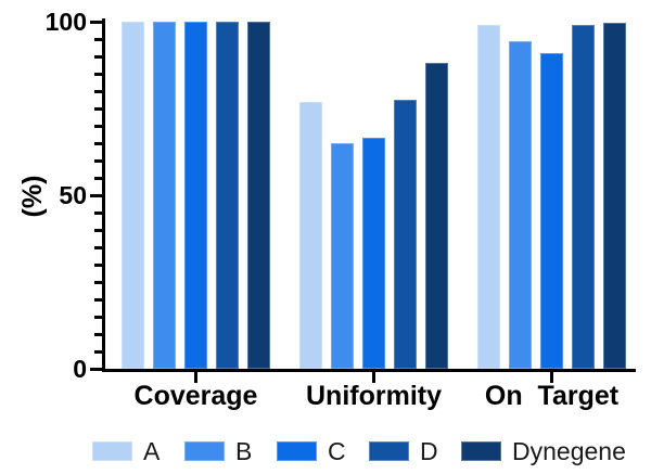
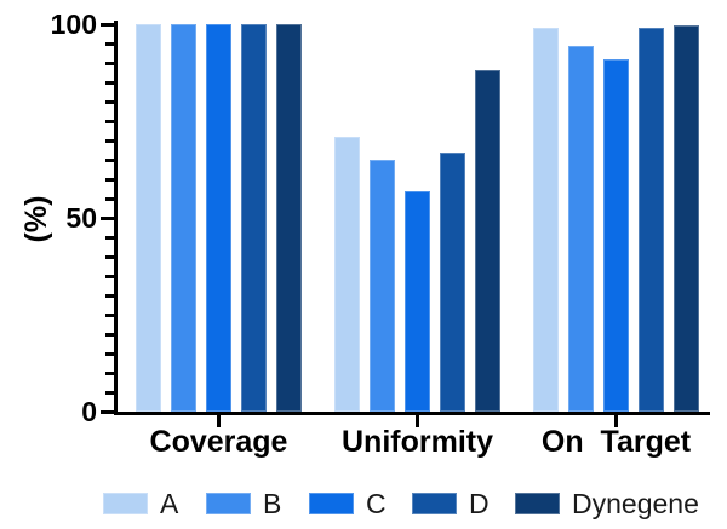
A/Uniformity: 77 -> 71
C/Uniformity: 66 -> 57
D/Uniformity: 78 -> 67
